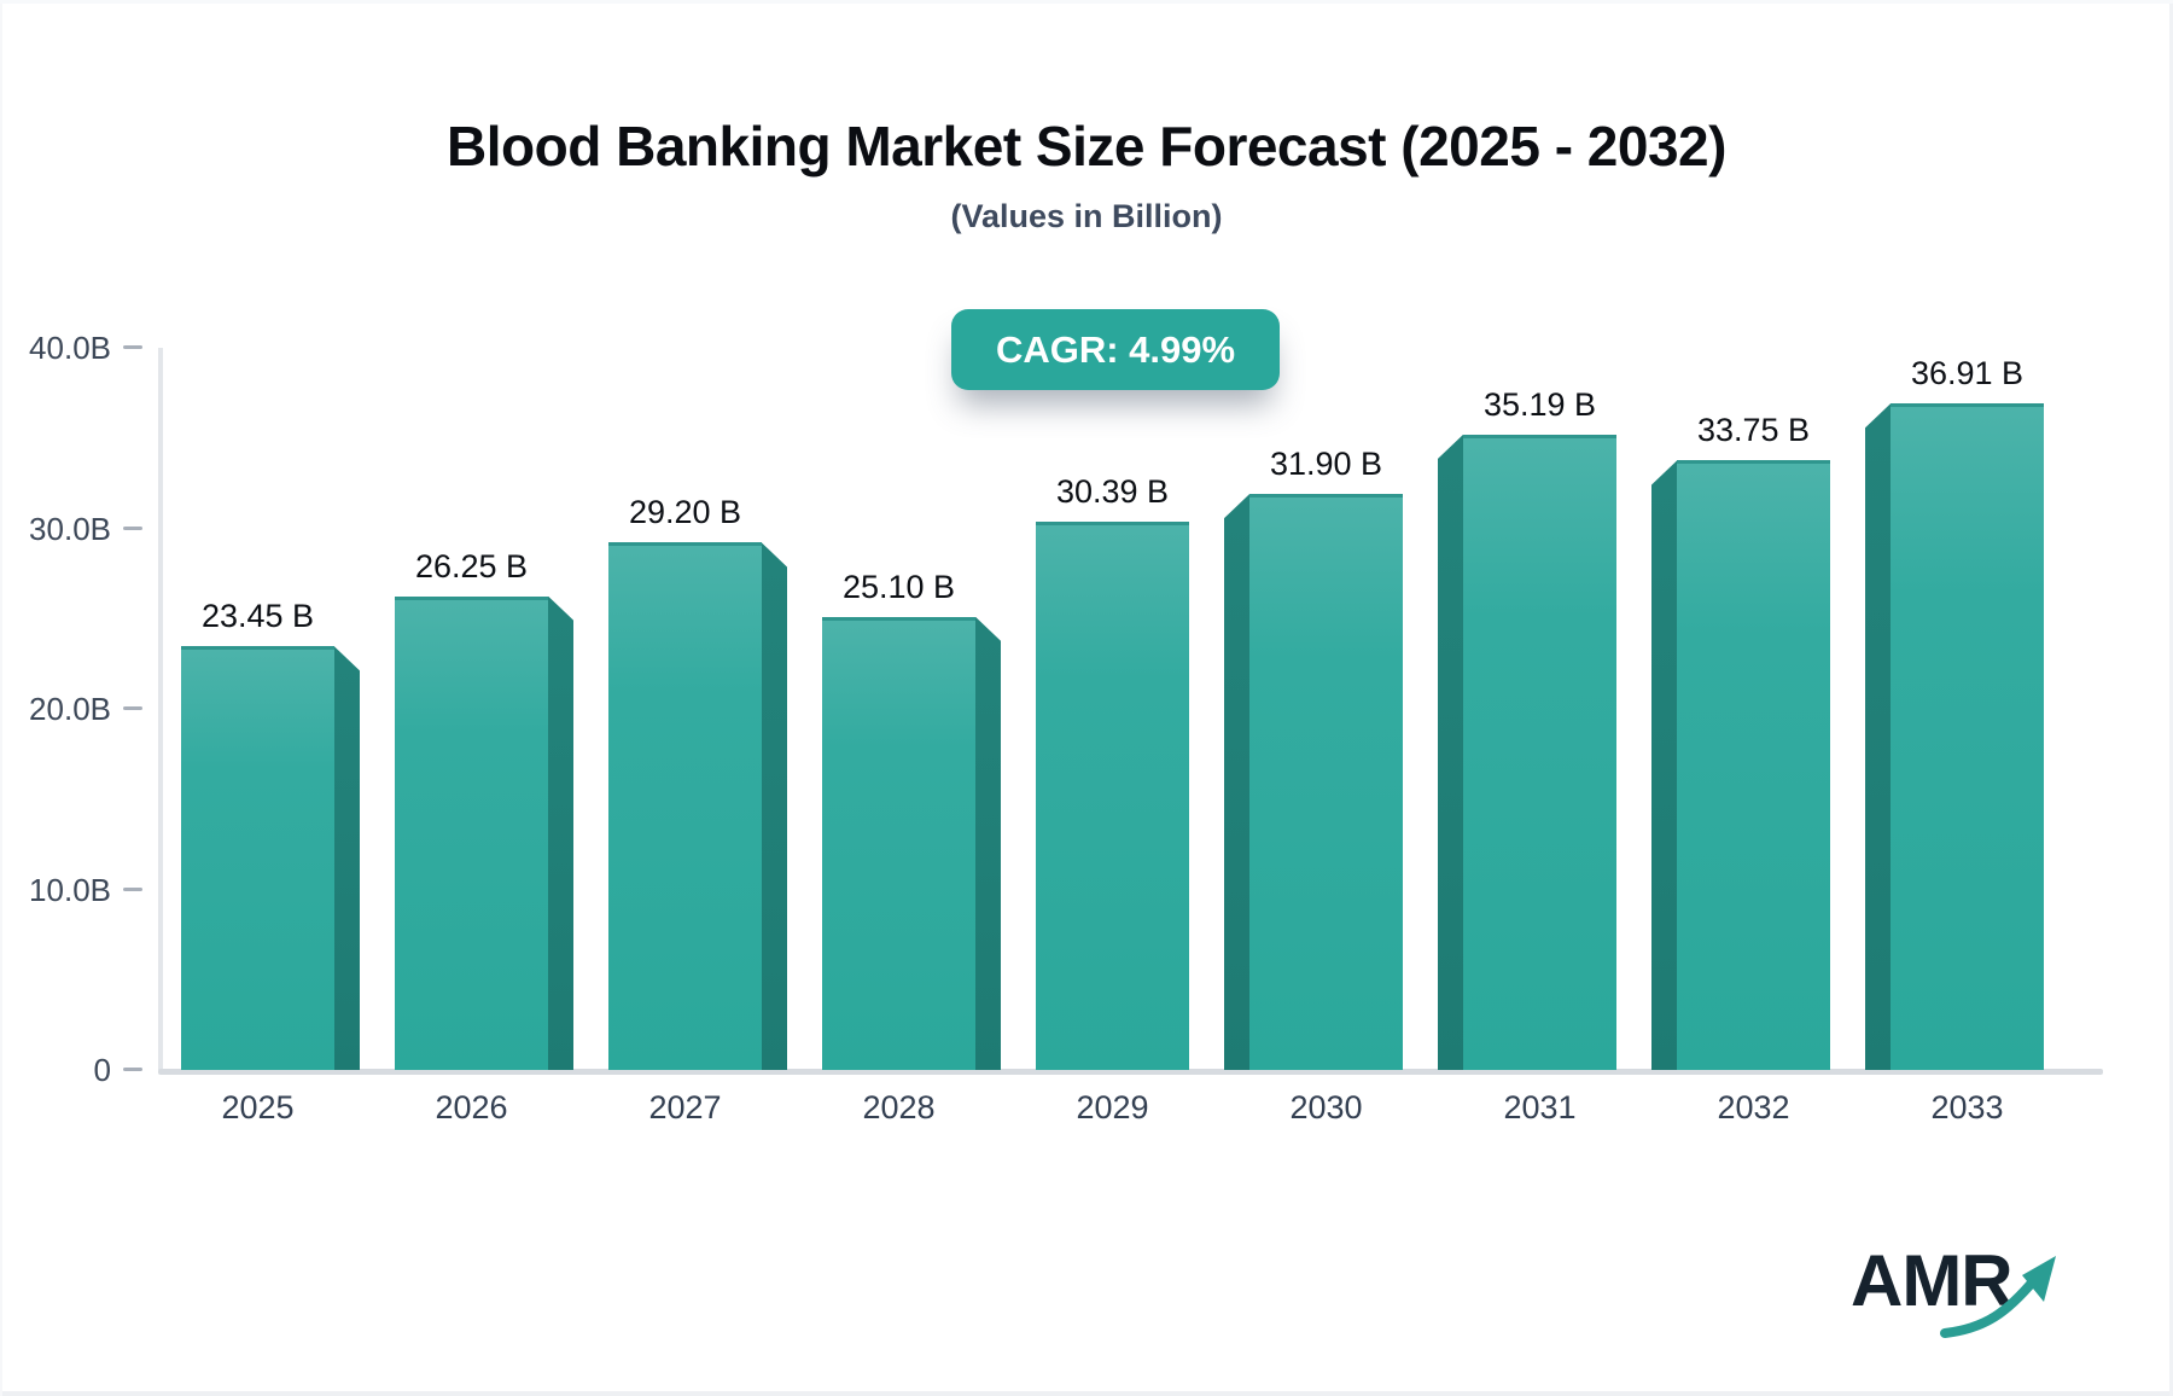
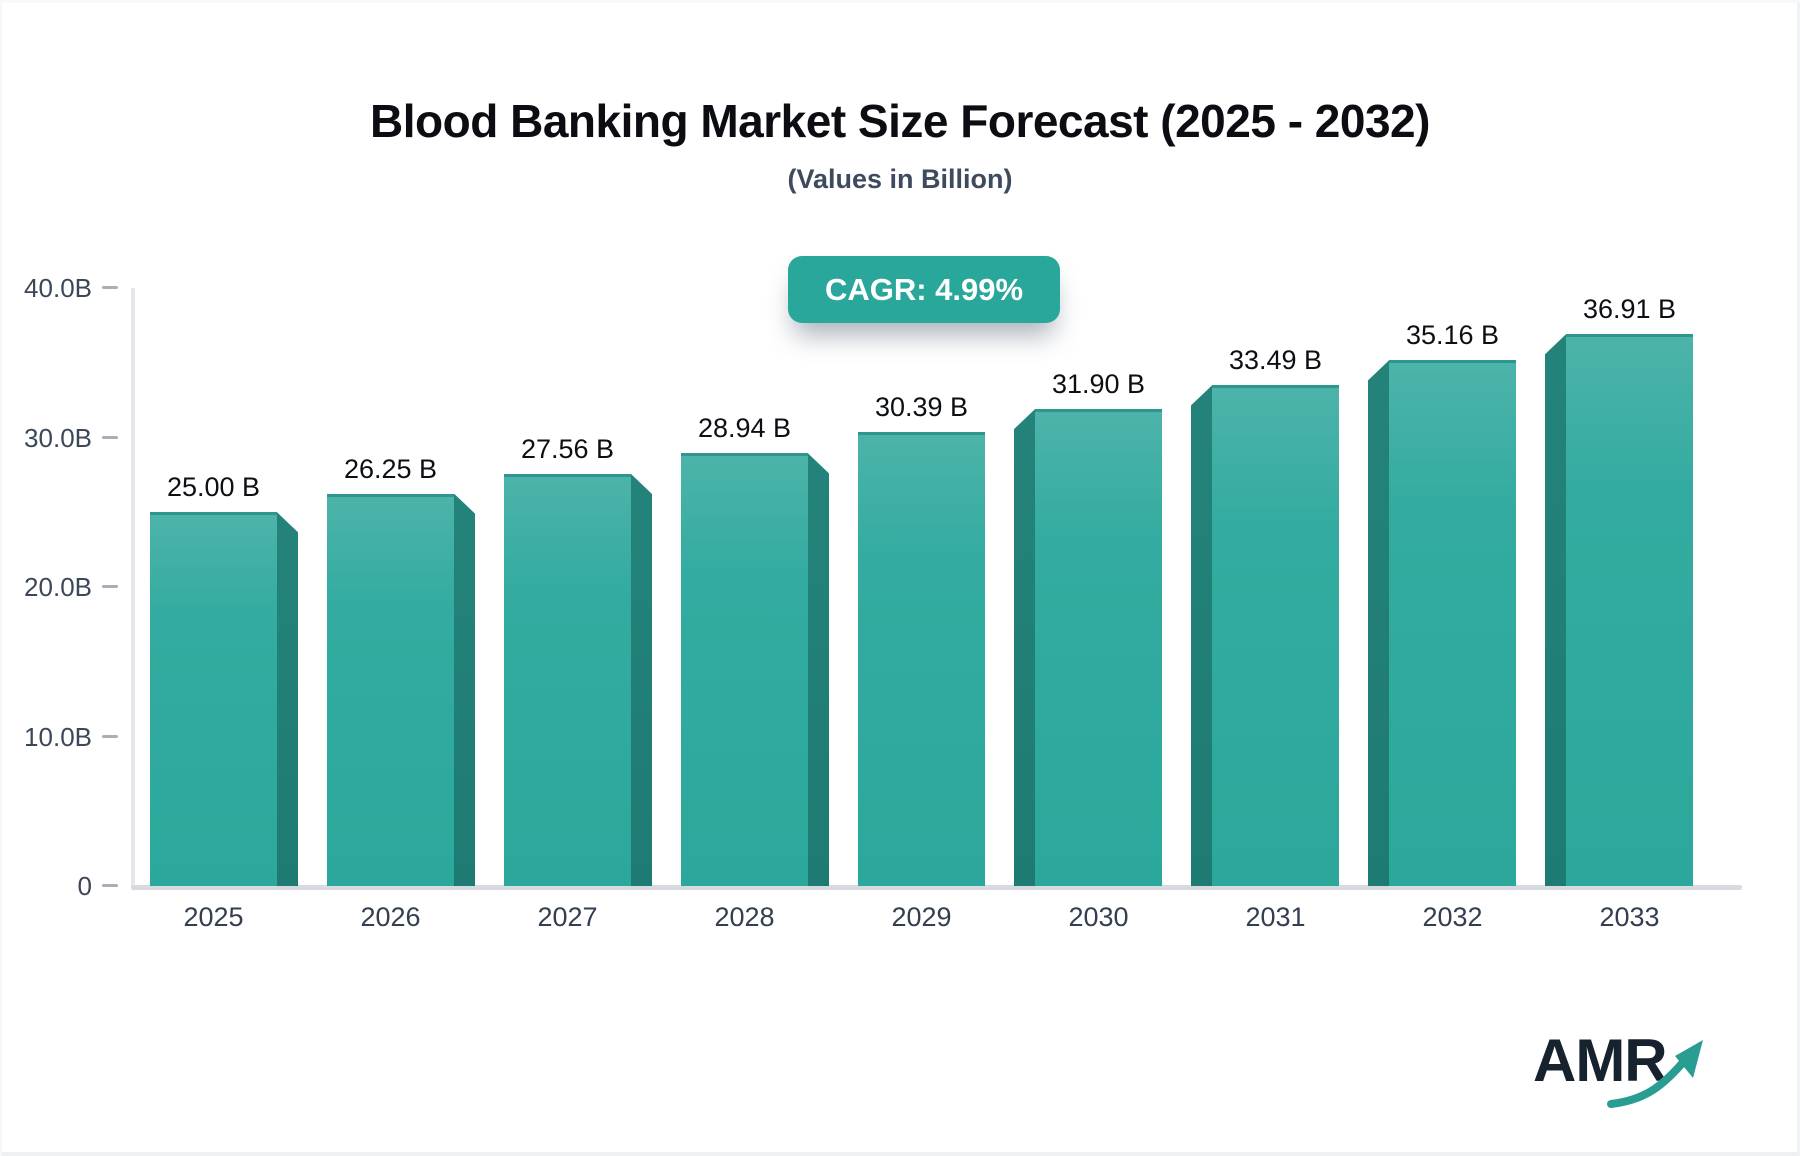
2025: 23.45 -> 25.00
2027: 29.20 -> 27.56
2028: 25.10 -> 28.94
2031: 35.19 -> 33.49
2032: 33.75 -> 35.16
